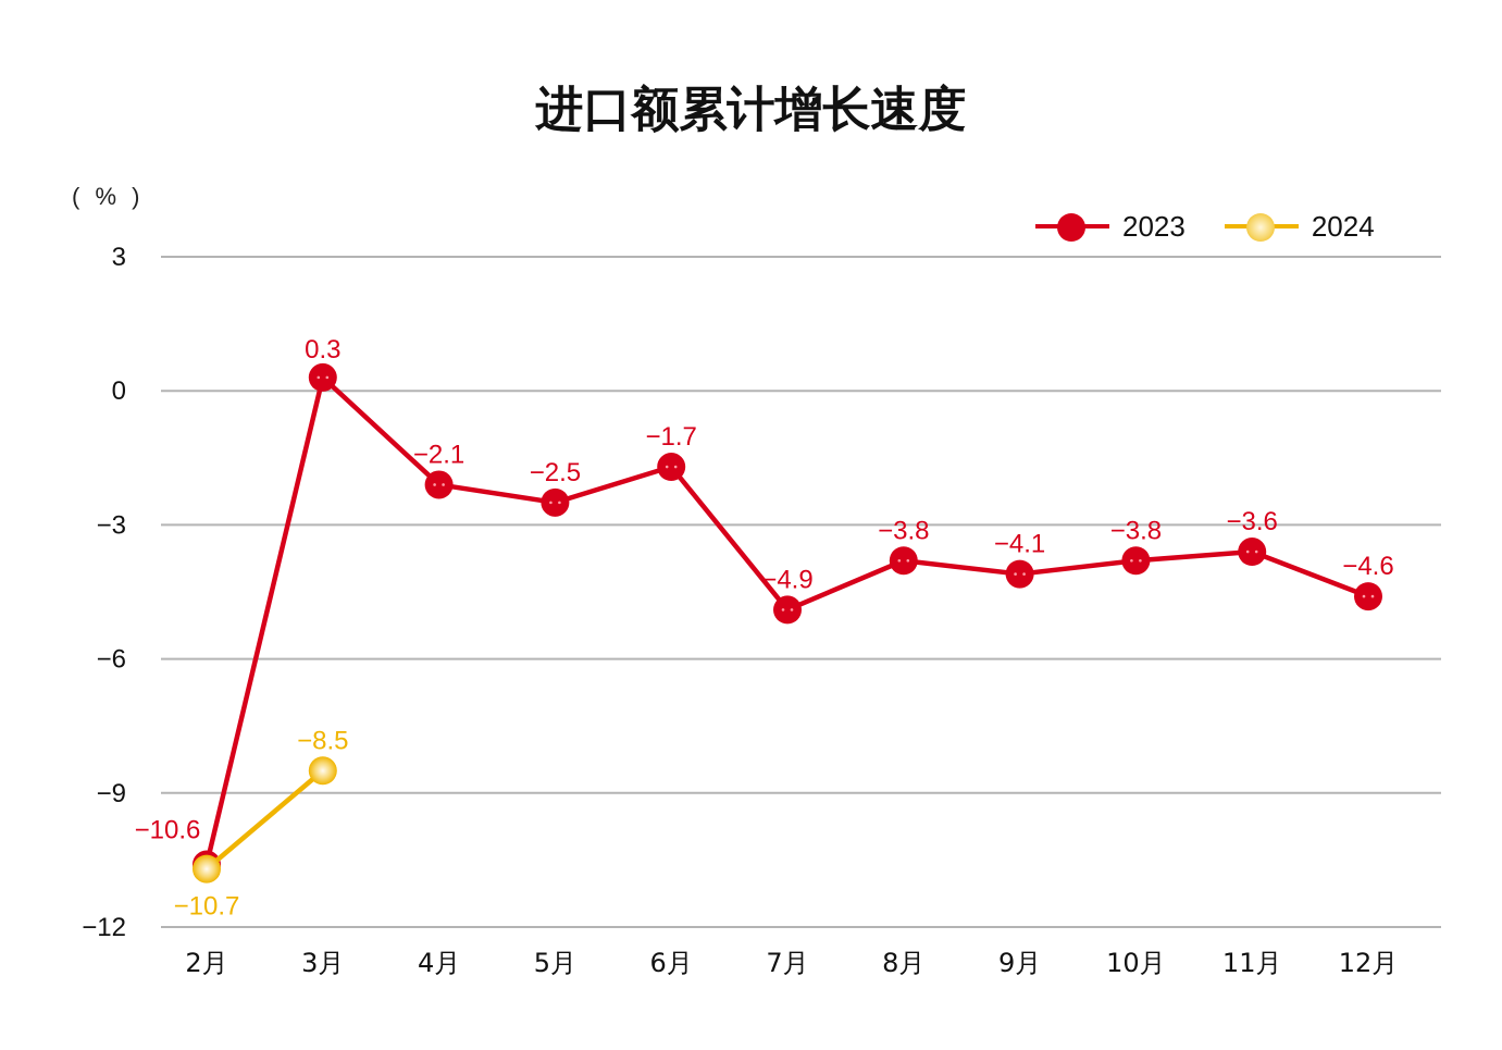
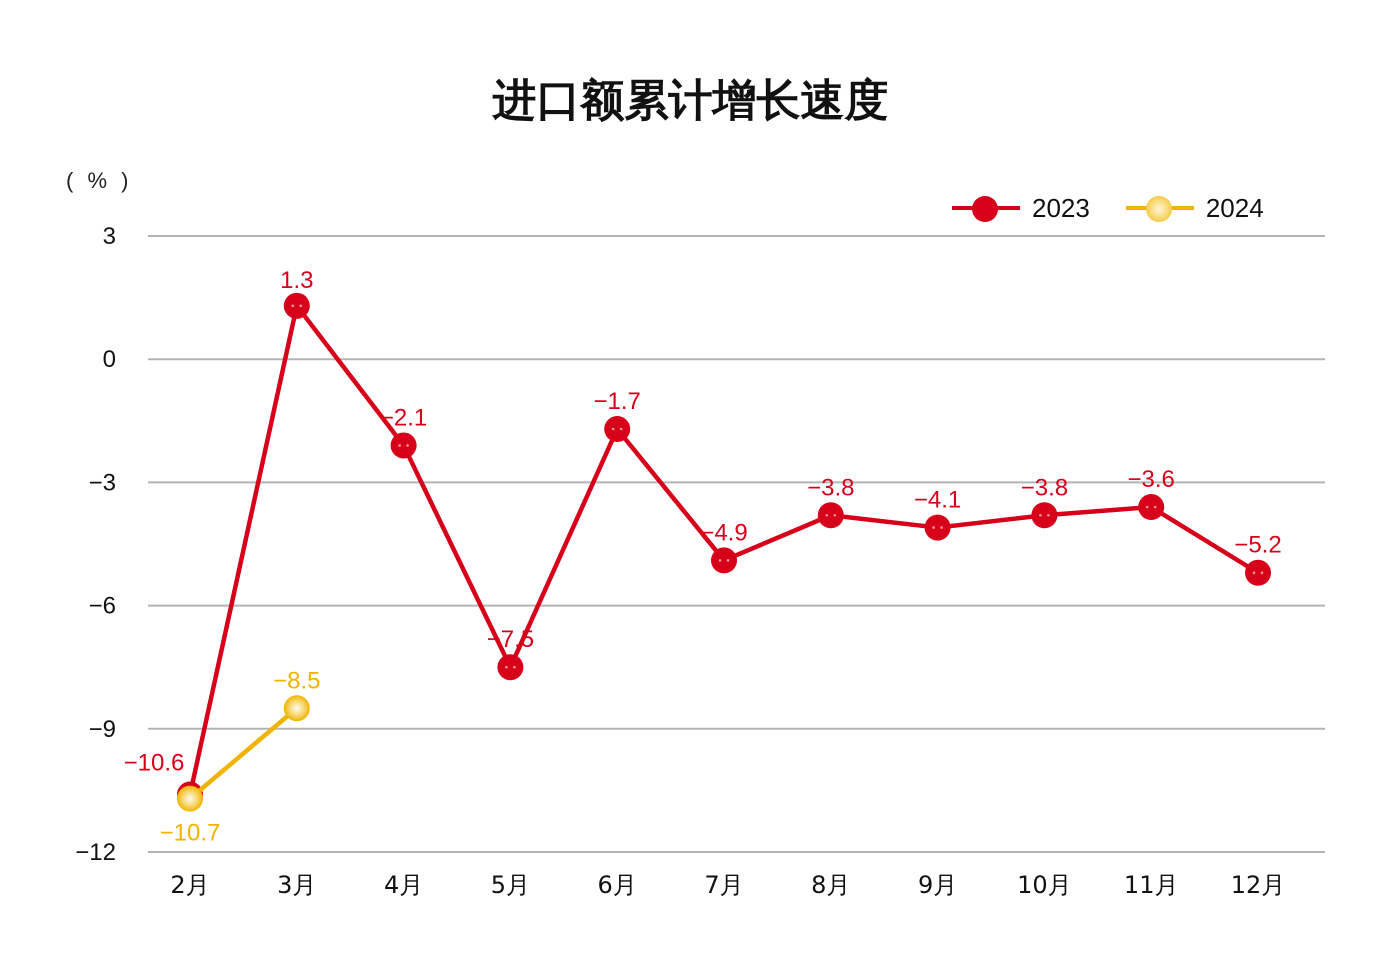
2023/3月: 0.3 -> 1.3
2023/5月: −2.5 -> −7.5
2023/12月: −4.6 -> −5.2
